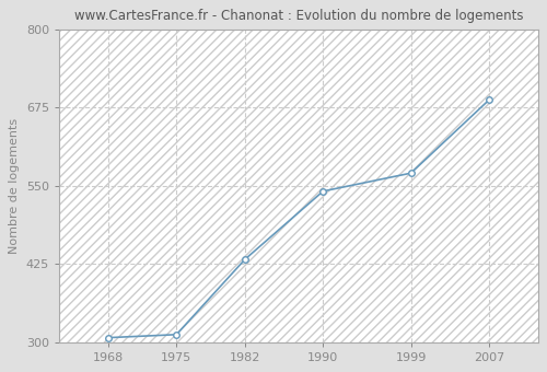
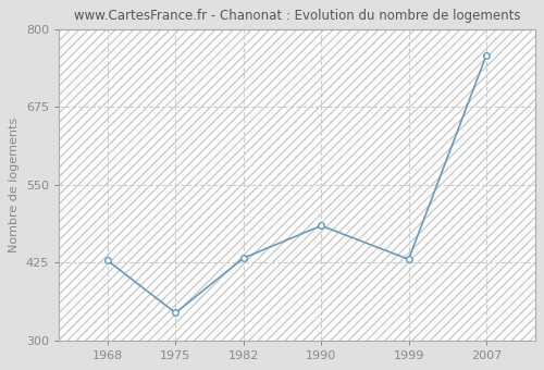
1968: 307 -> 428
1975: 312 -> 344
1990: 541 -> 484
1999: 570 -> 430
2007: 687 -> 758
